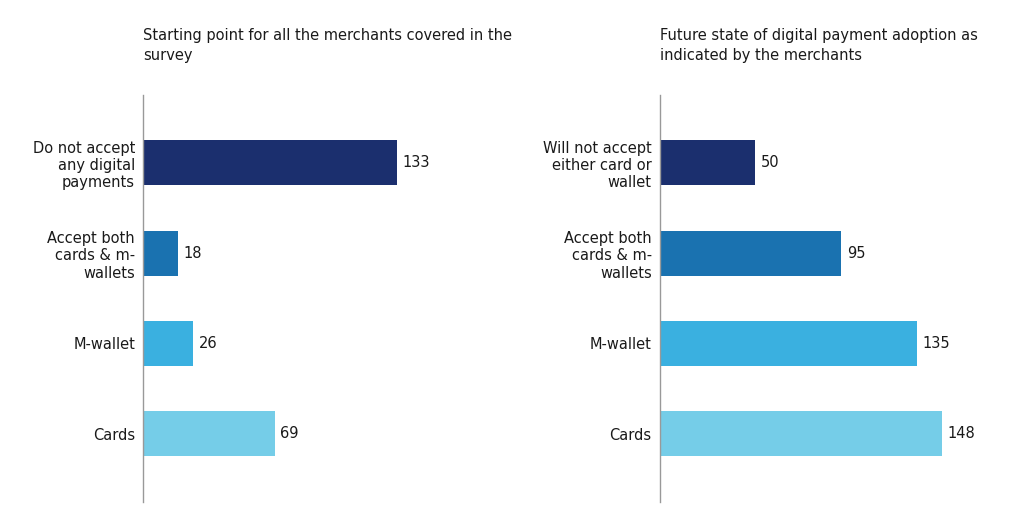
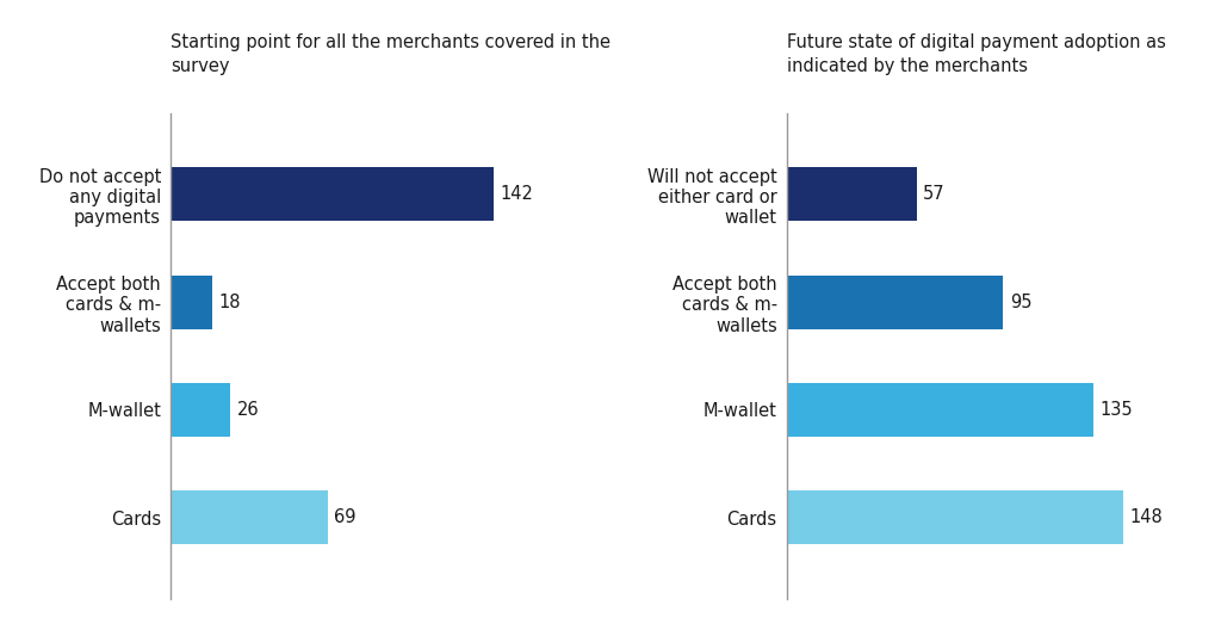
Do not accept any digital payments: 133 -> 142
Will not accept either card or wallet: 50 -> 57
